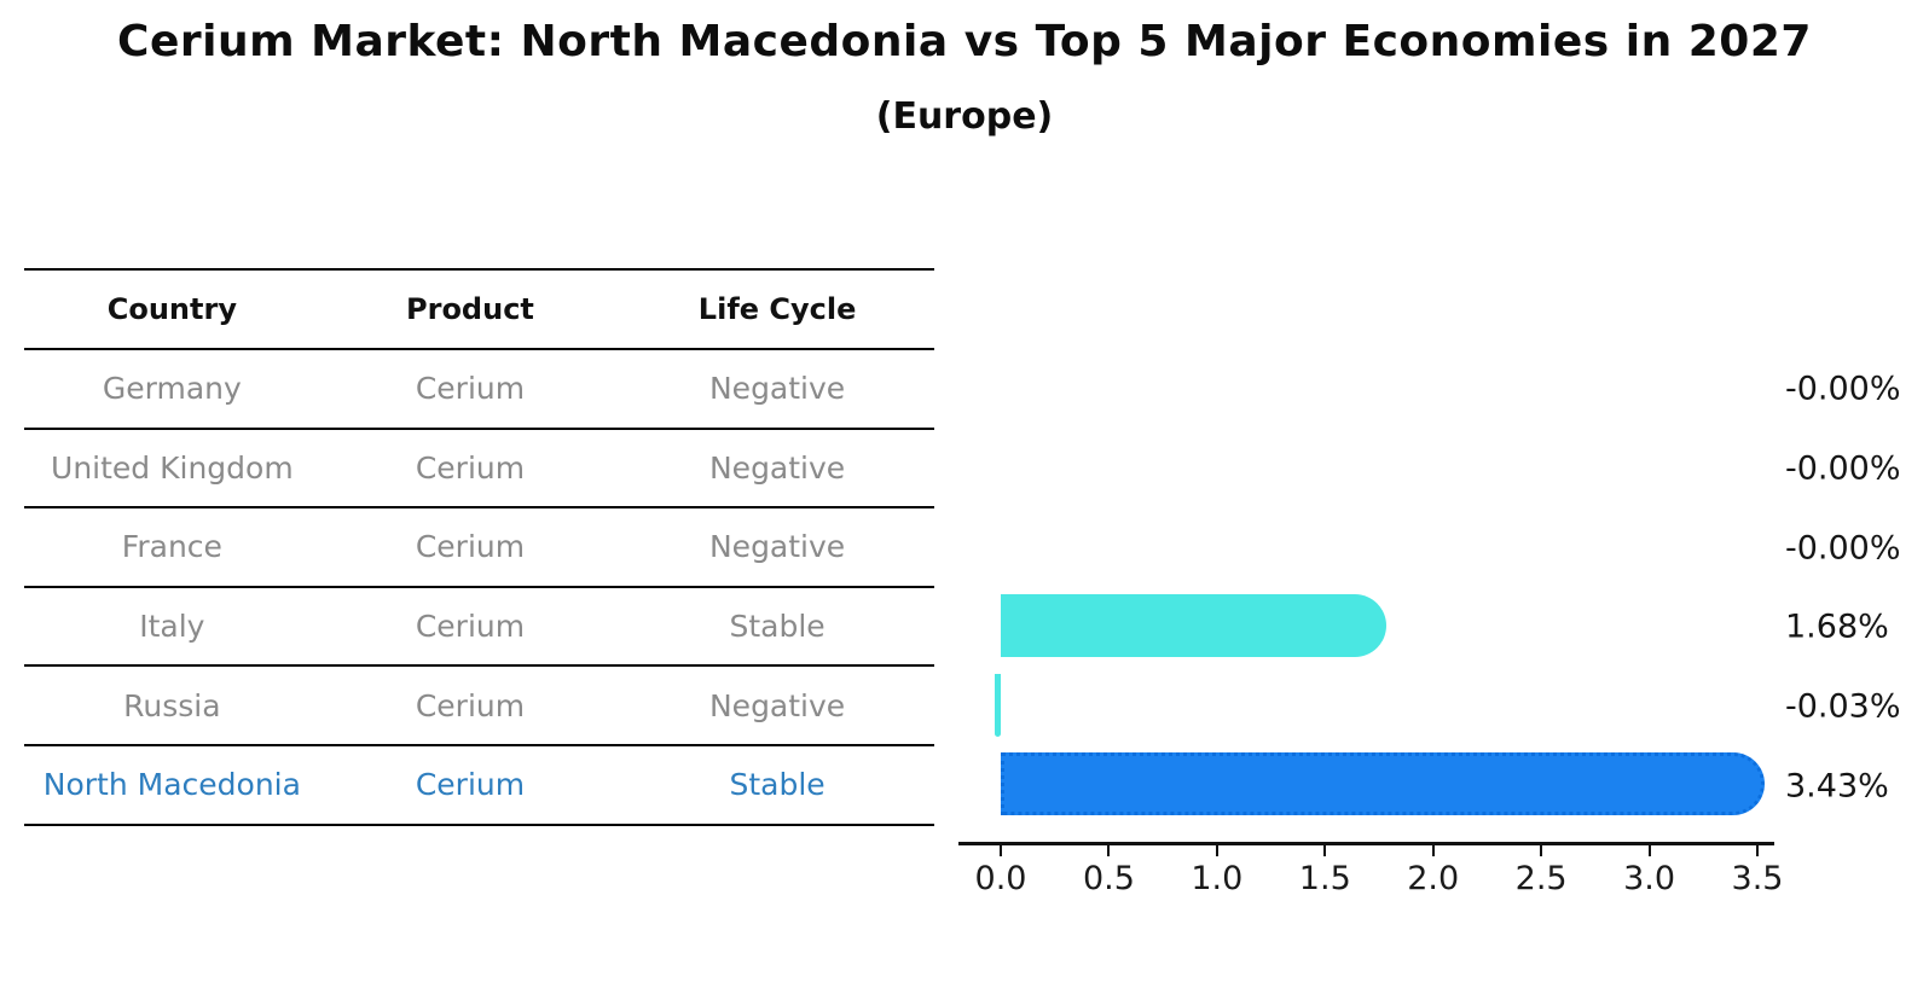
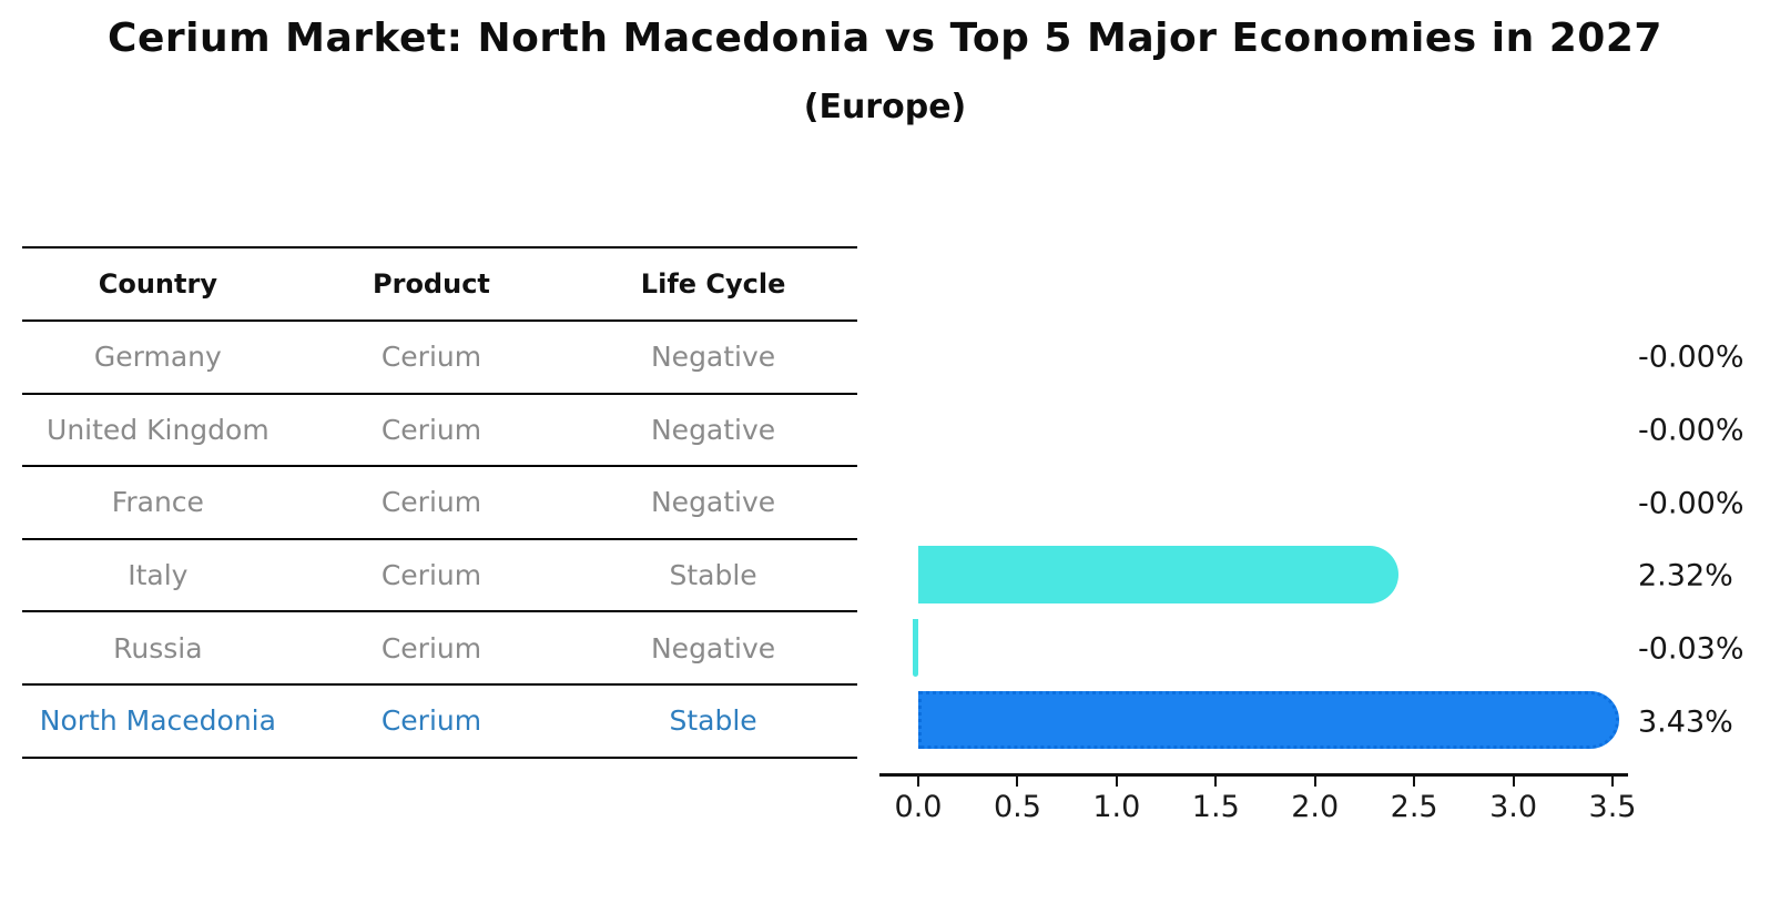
Italy: 1.68% -> 2.32%
